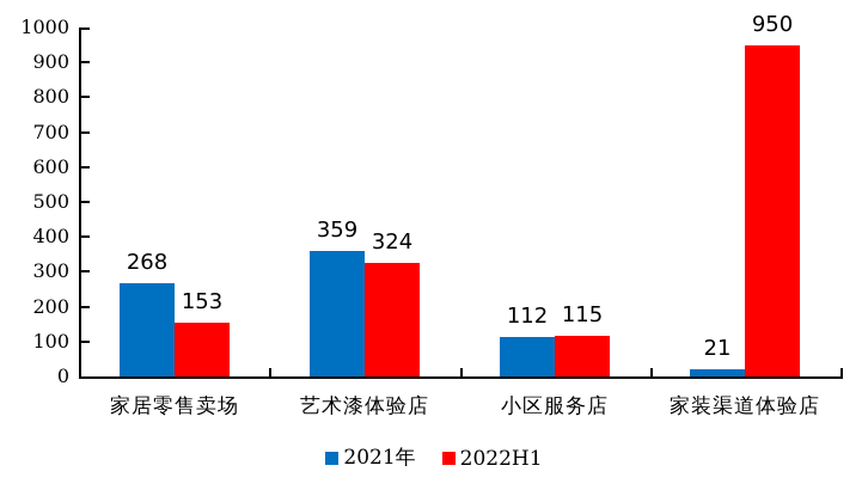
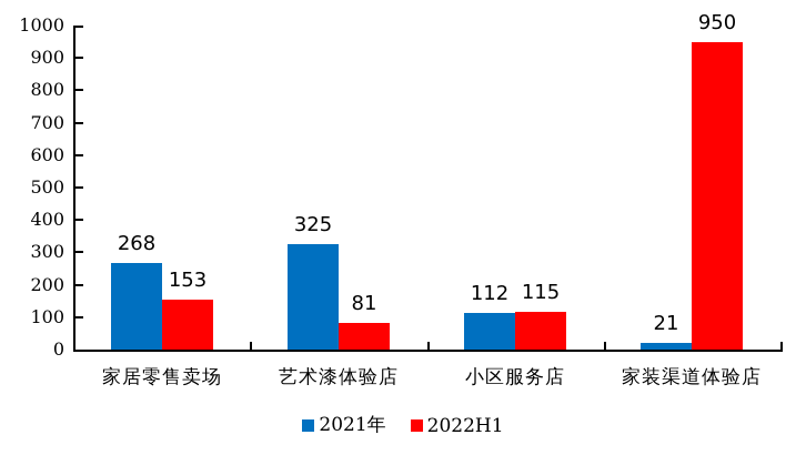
2021年/艺术漆体验店: 359 -> 325
2022H1/艺术漆体验店: 324 -> 81
